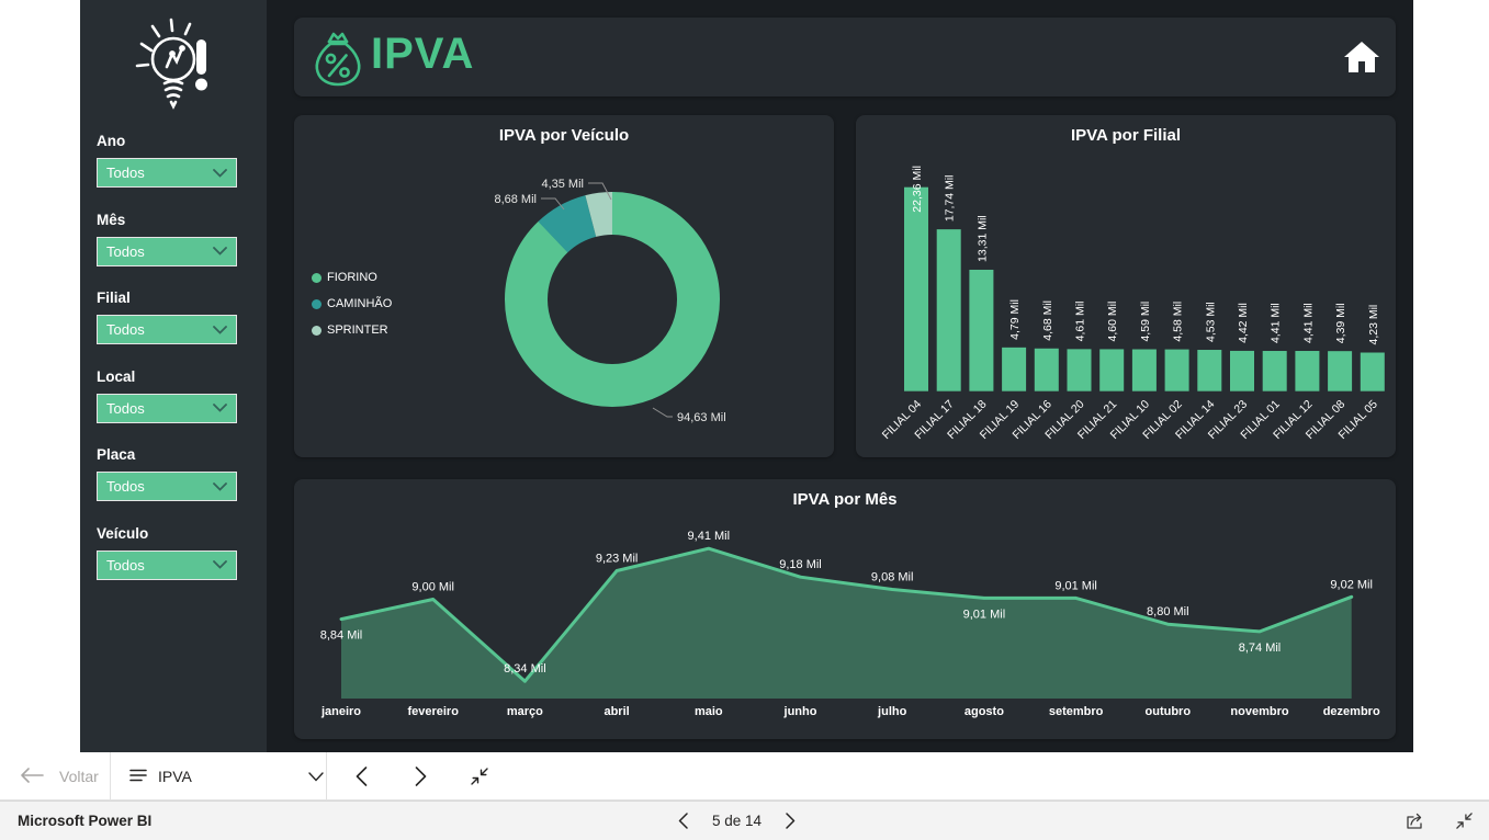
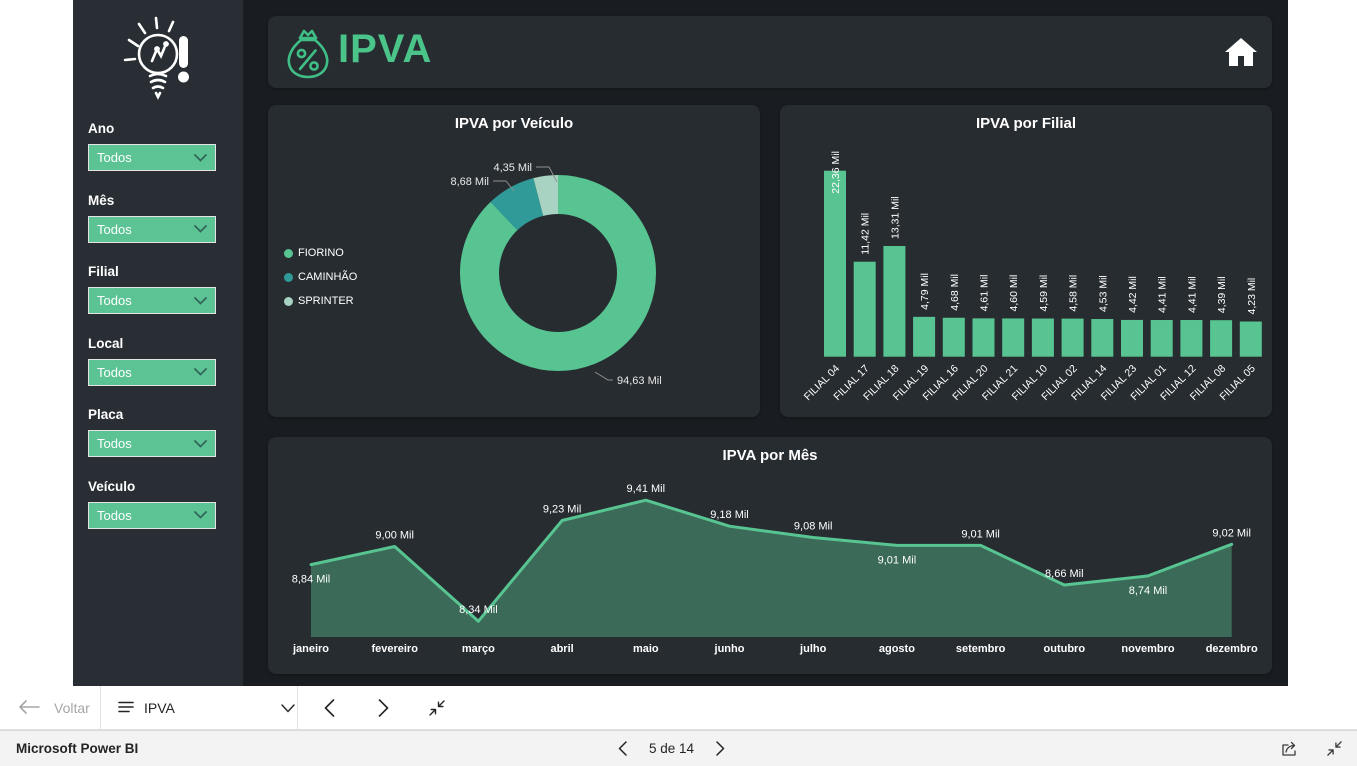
IPVA por Filial/FILIAL 17: 17,74 -> 11,42
IPVA por Mês/outubro: 8,80 -> 8,66
